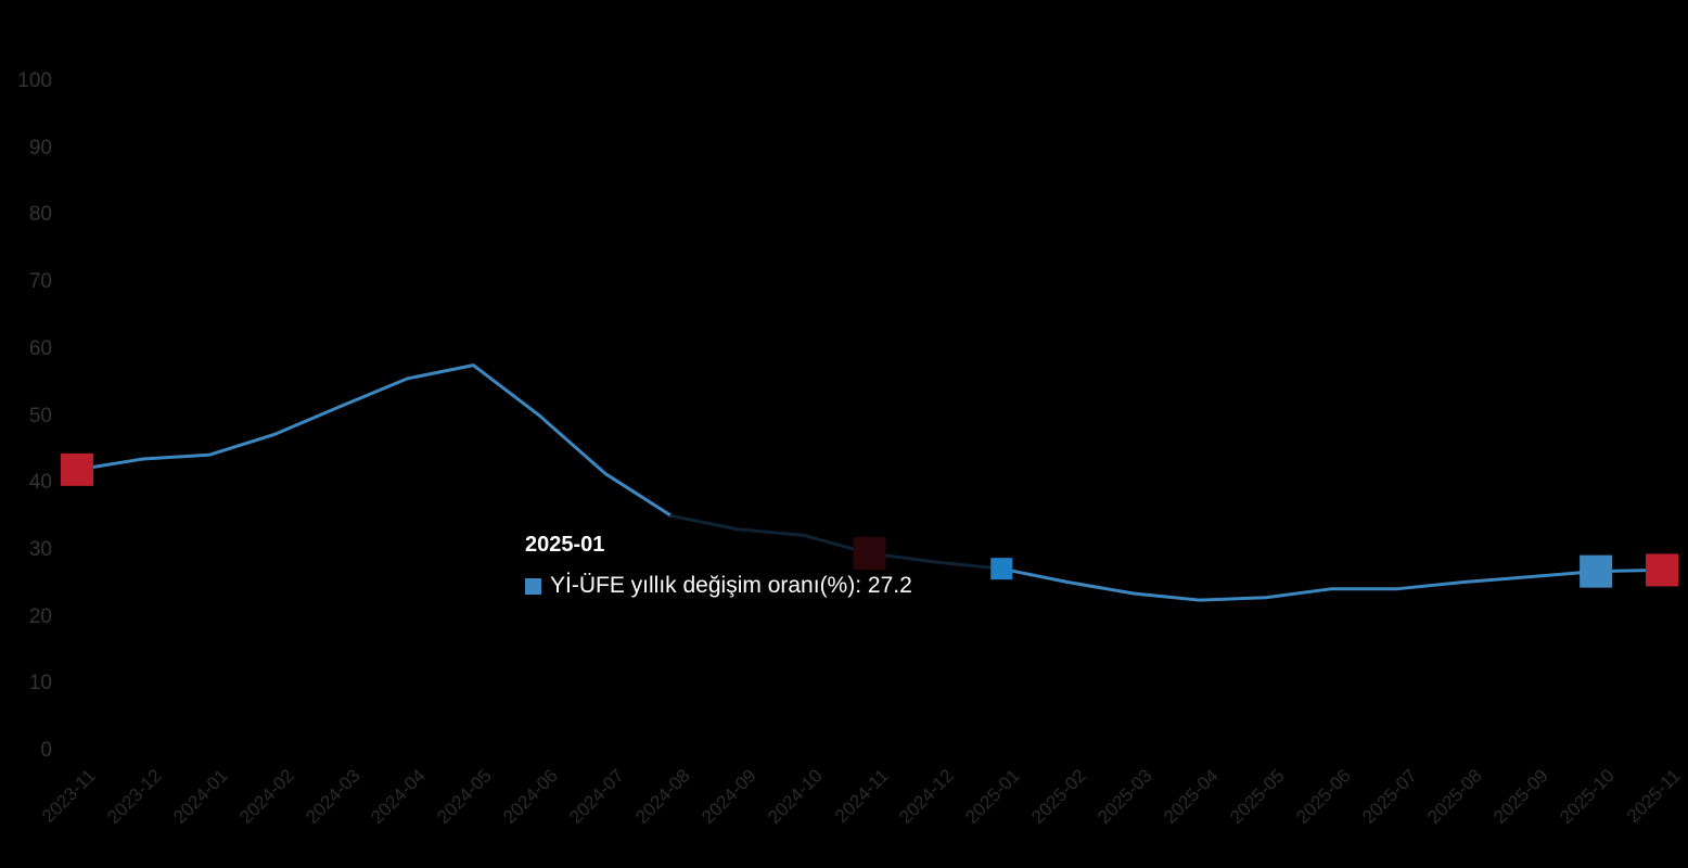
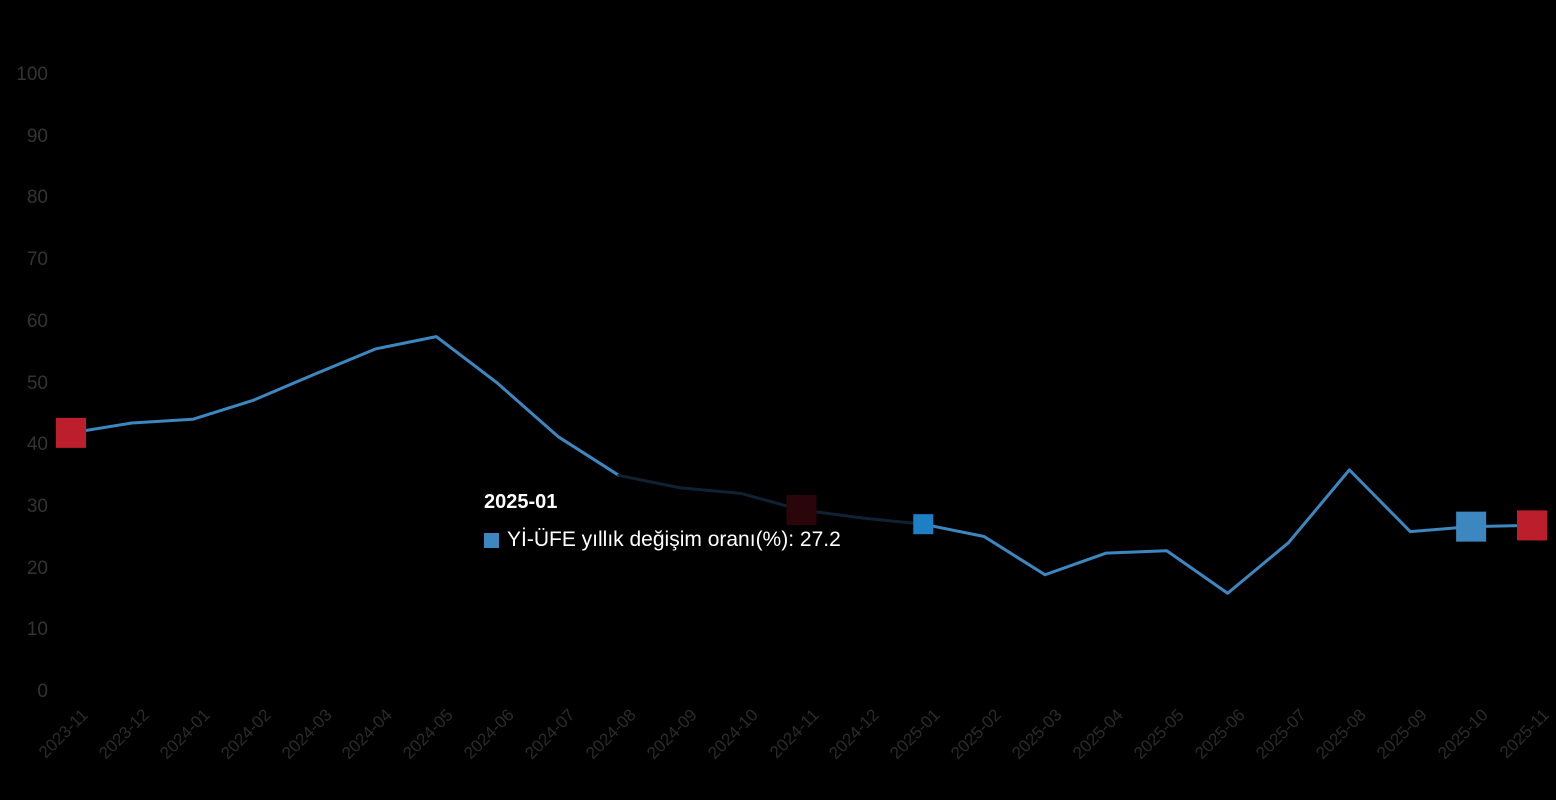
2025-03: 24 -> 19
2025-06: 24 -> 16
2025-08: 25 -> 36
